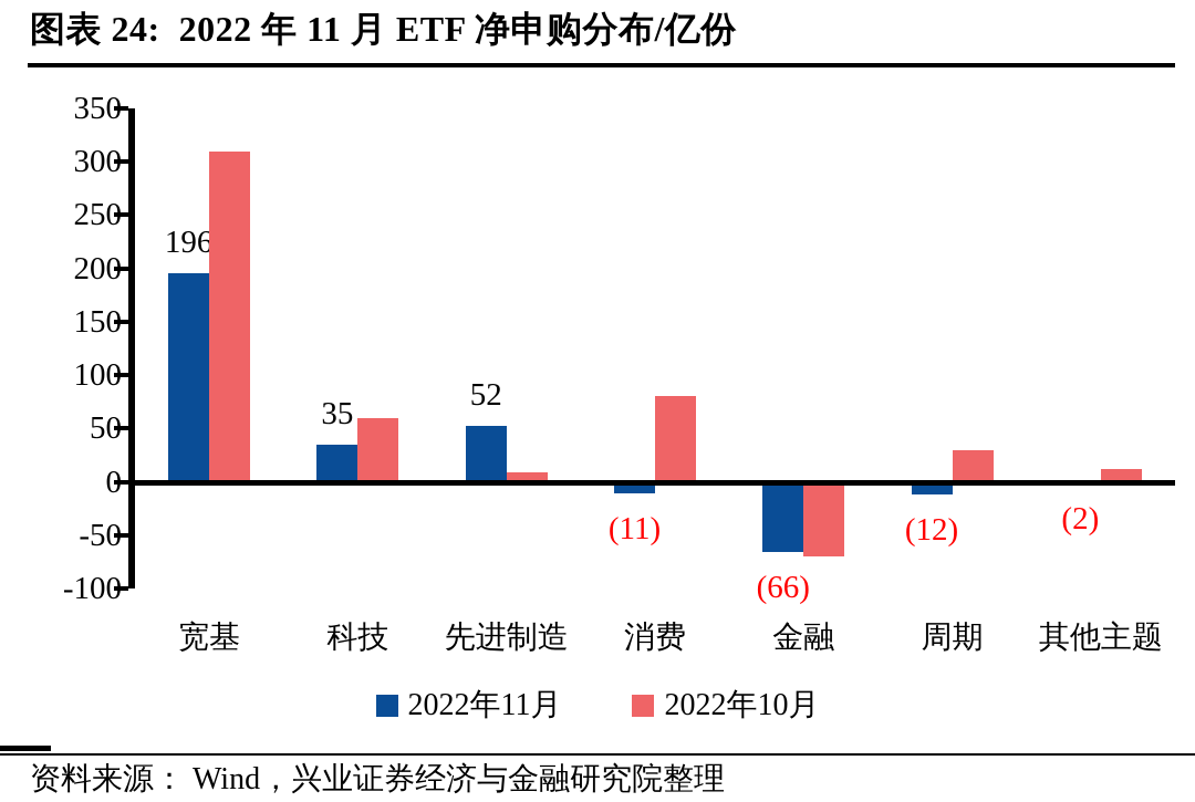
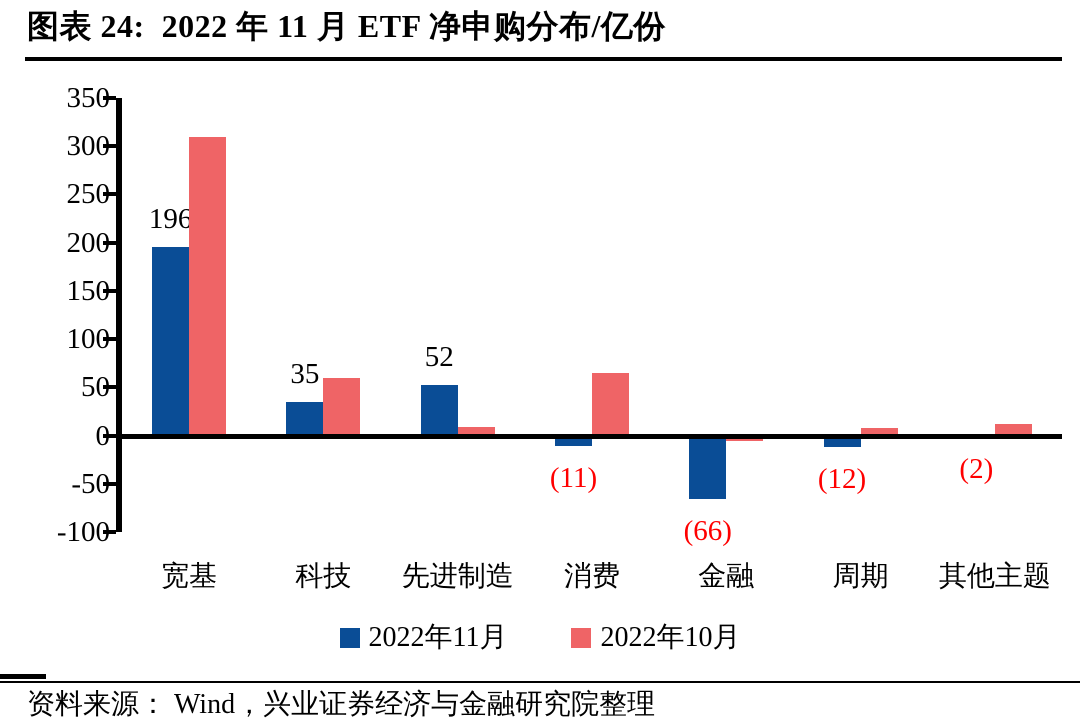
2022年10月/消费: 80 -> 60
2022年10月/金融: -70 -> -10
2022年10月/周期: 30 -> 10
